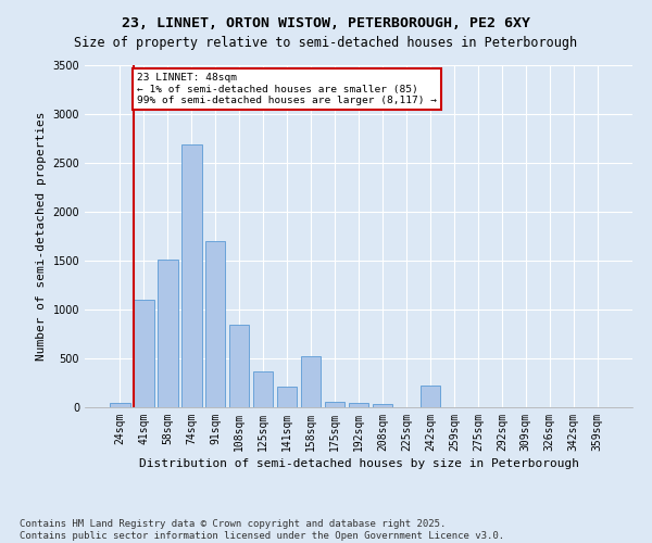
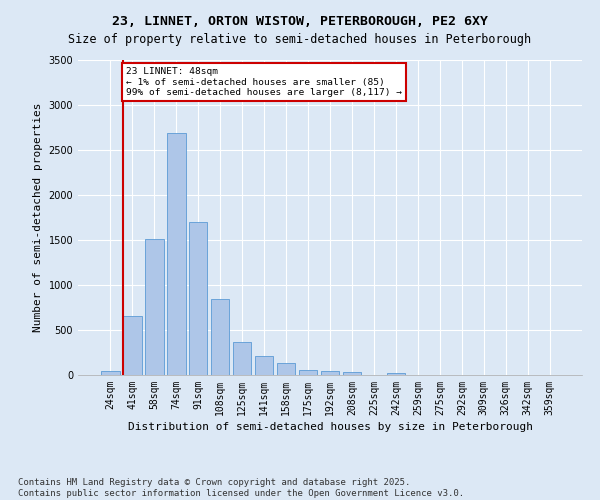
41sqm: 1100 -> 660
158sqm: 520 -> 140
242sqm: 220 -> 20
